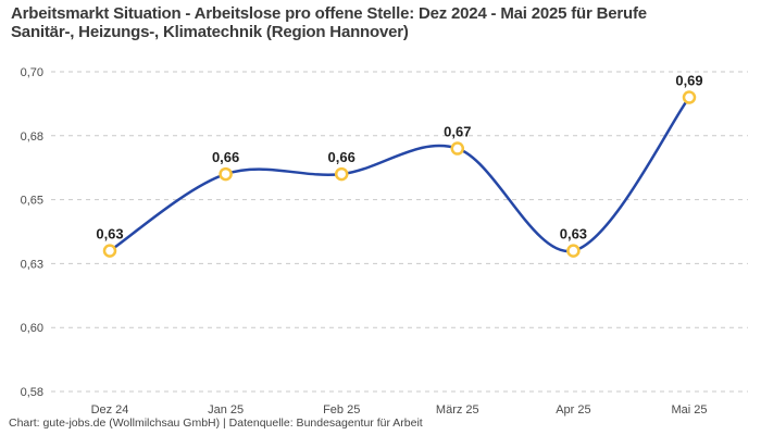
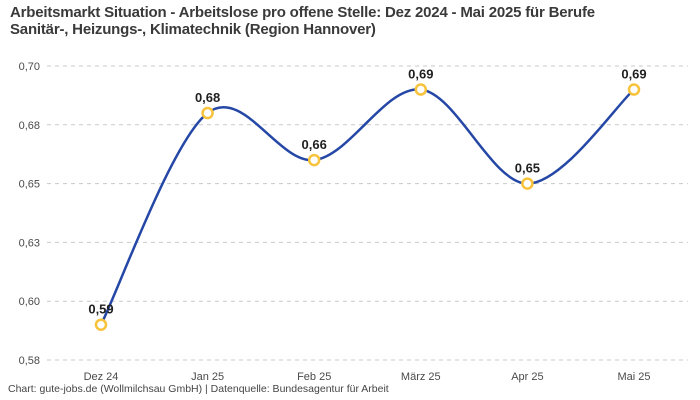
Dez 24: 0,63 -> 0,59
Jan 25: 0,66 -> 0,68
März 25: 0,67 -> 0,69
Apr 25: 0,63 -> 0,65
